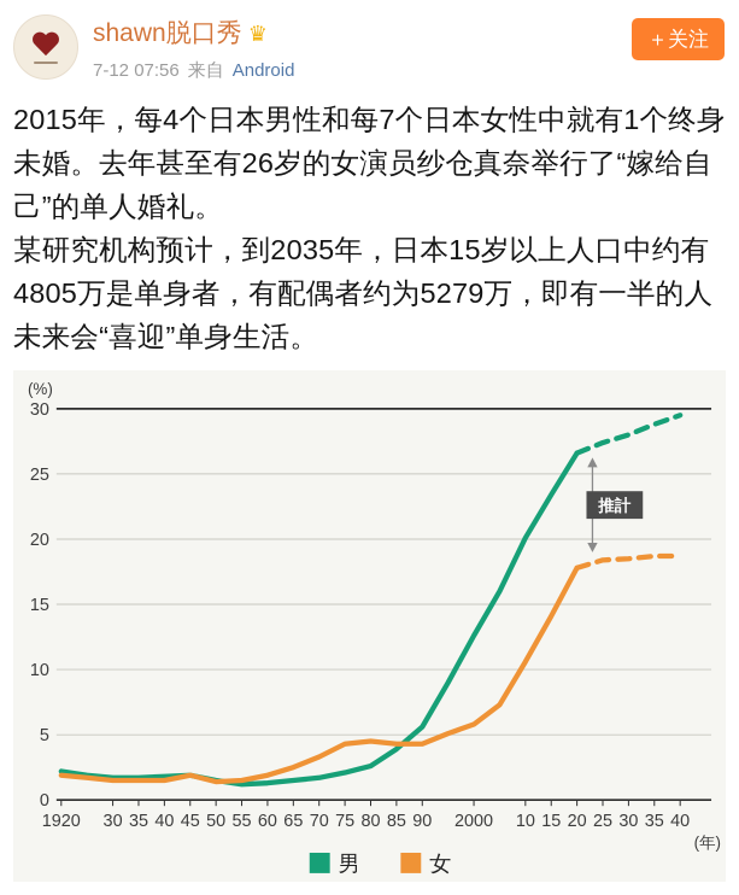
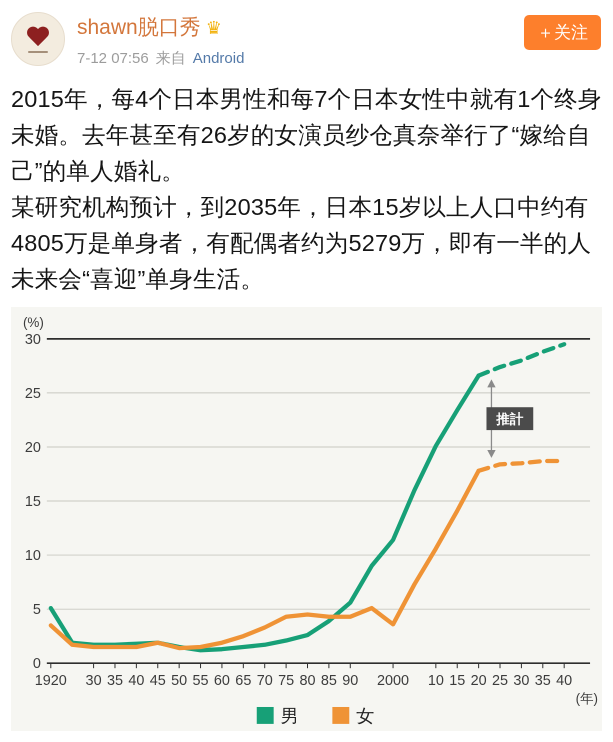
男/1920: 2.2 -> 5.1
女/1920: 1.9 -> 3.5
男/2000: 12.6 -> 11.4
女/2000: 5.8 -> 3.6
